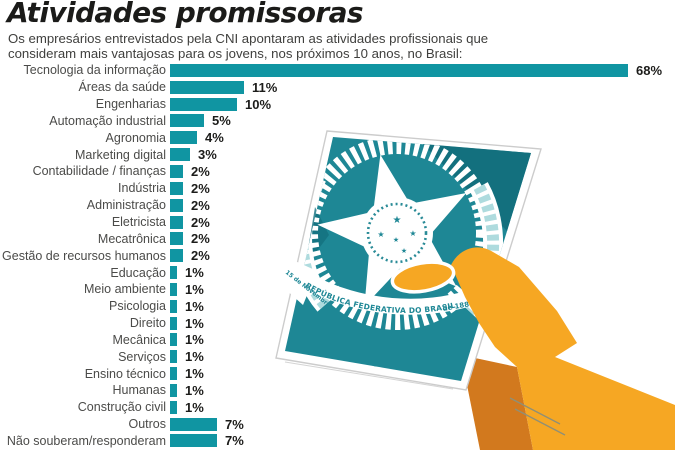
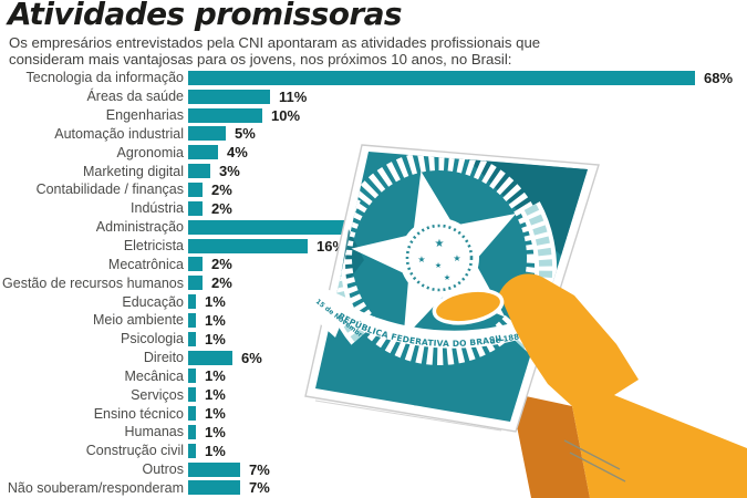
Administração: 2% -> 23%
Eletricista: 2% -> 16%
Direito: 1% -> 6%
